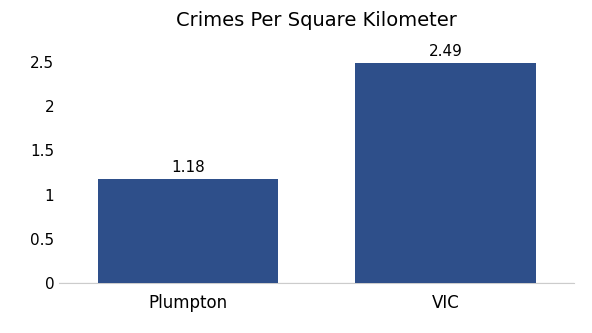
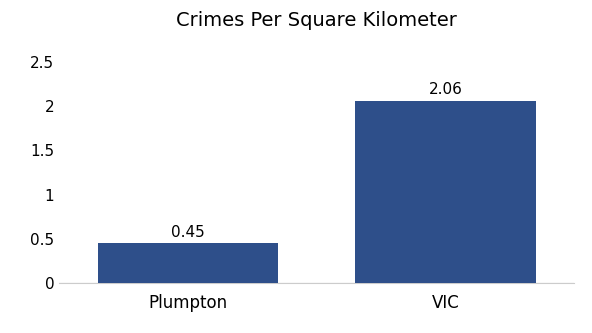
Plumpton: 1.18 -> 0.45
VIC: 2.49 -> 2.06
